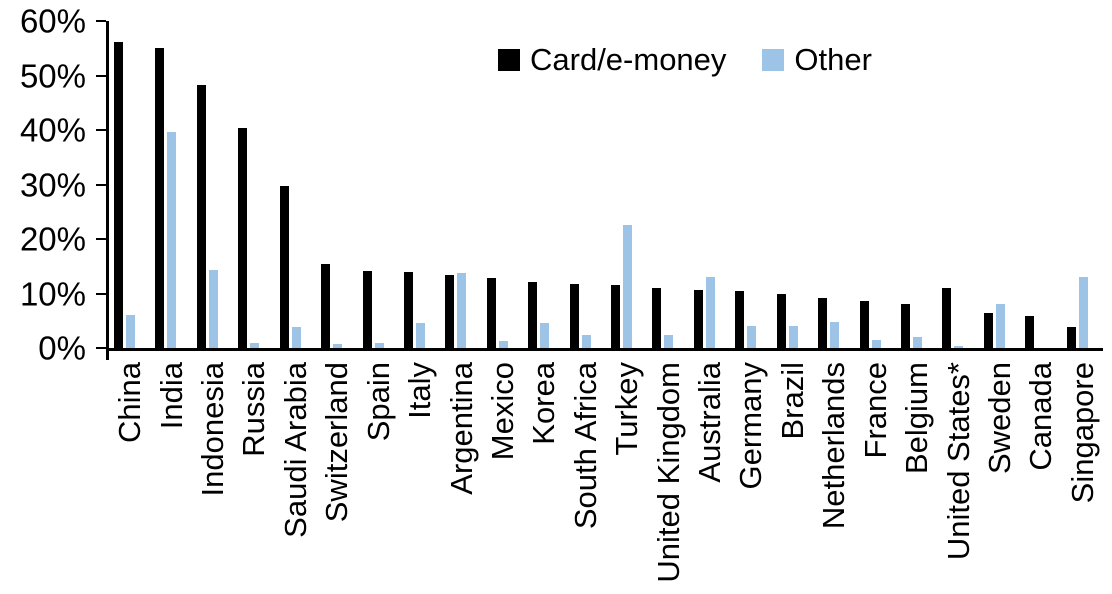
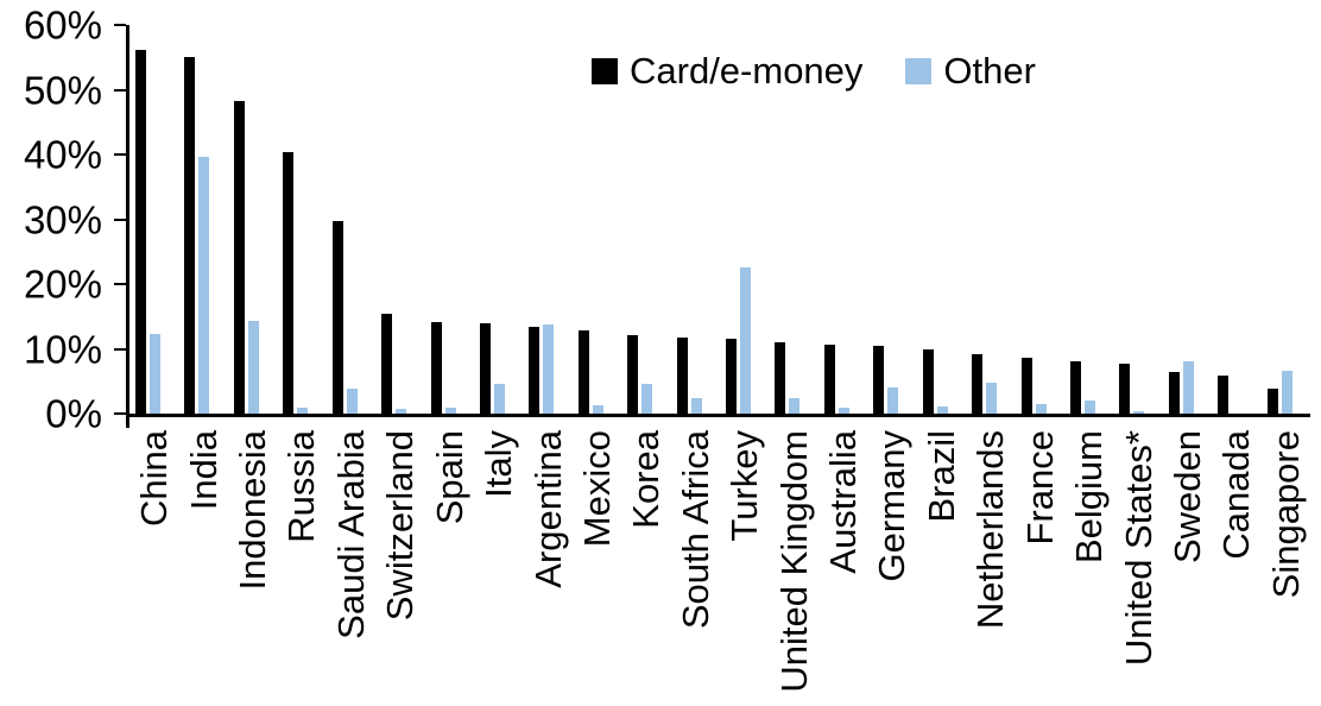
Other/China: 6% -> 12%
Other/Australia: 13% -> 1%
Other/Brazil: 4% -> 1%
Card/e-money/United States*: 11% -> 8%
Other/Singapore: 13% -> 7%
